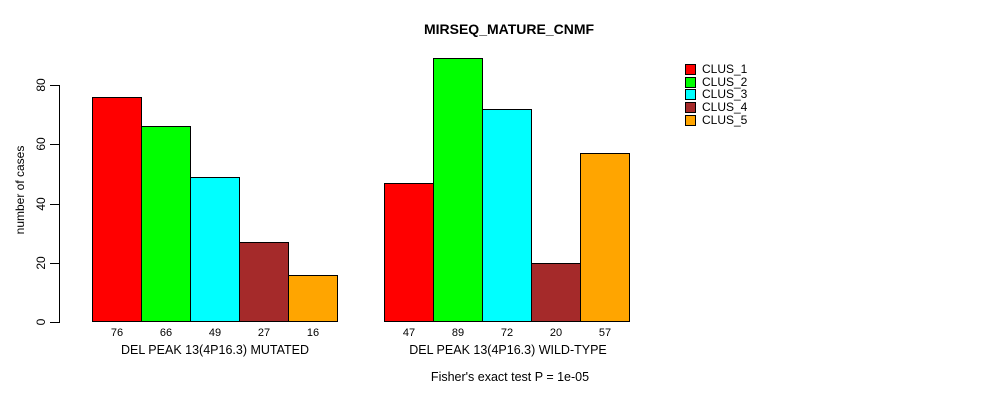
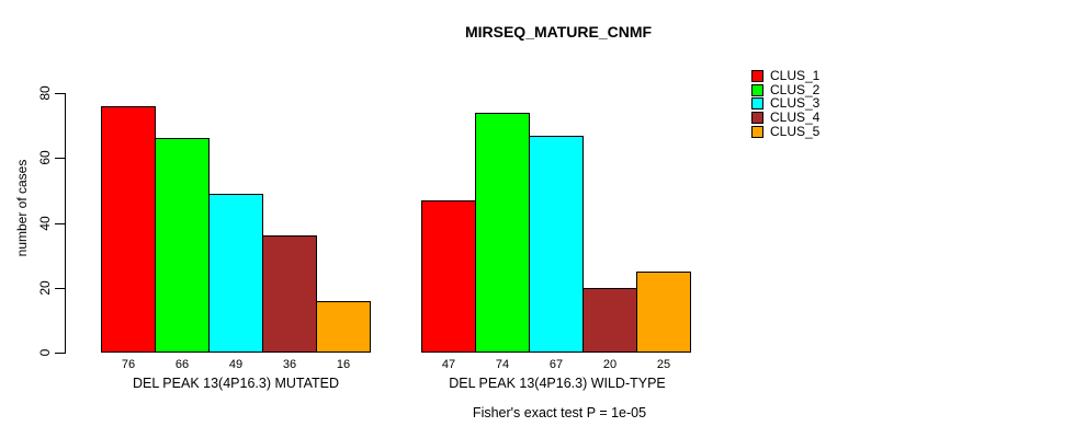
CLUS_4/DEL PEAK 13(4P16.3) MUTATED: 27 -> 36
CLUS_2/DEL PEAK 13(4P16.3) WILD-TYPE: 89 -> 74
CLUS_3/DEL PEAK 13(4P16.3) WILD-TYPE: 72 -> 67
CLUS_5/DEL PEAK 13(4P16.3) WILD-TYPE: 57 -> 25
